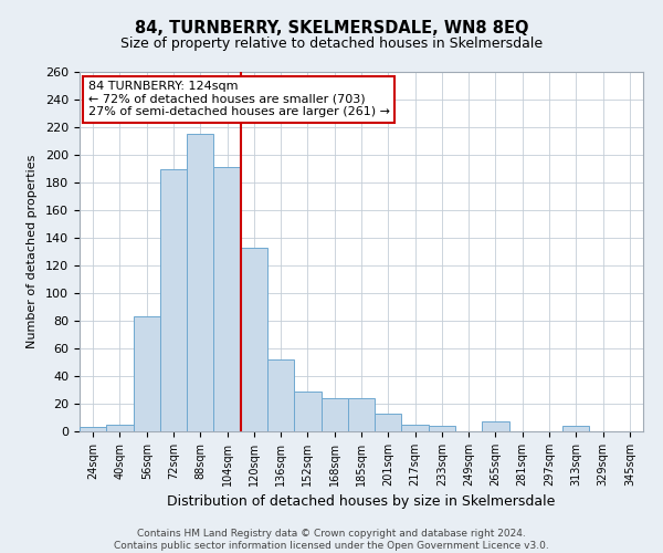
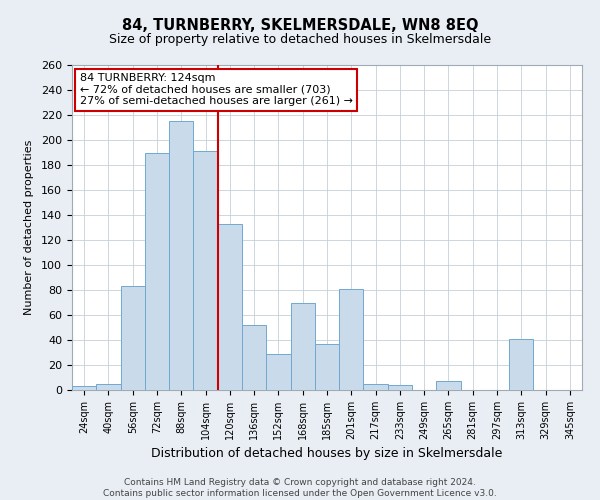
168sqm: 24 -> 70
185sqm: 24 -> 37
201sqm: 13 -> 81
313sqm: 4 -> 41
